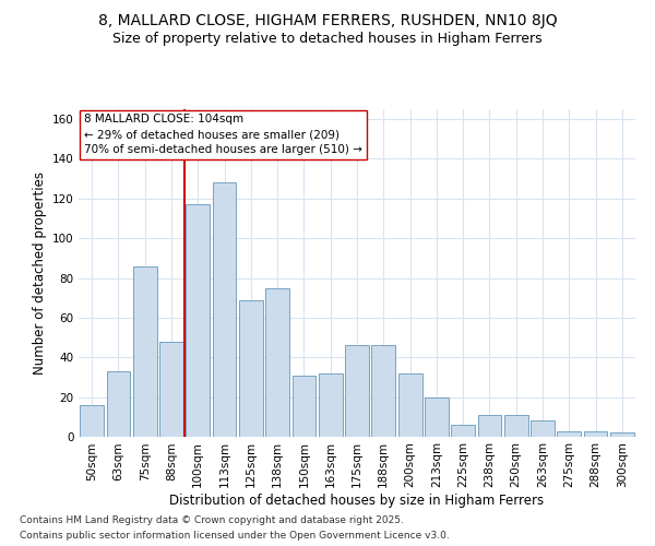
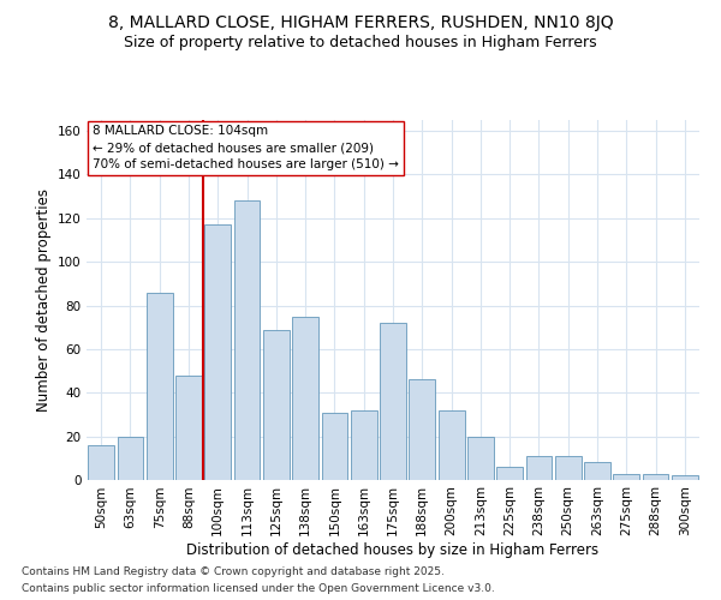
63sqm: 33 -> 20
175sqm: 46 -> 72
